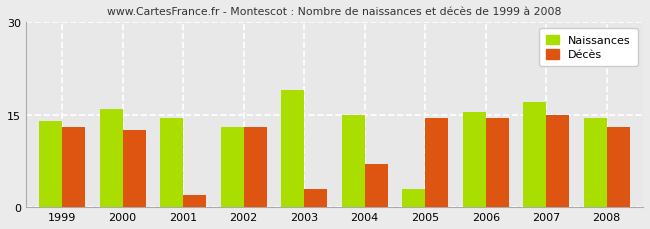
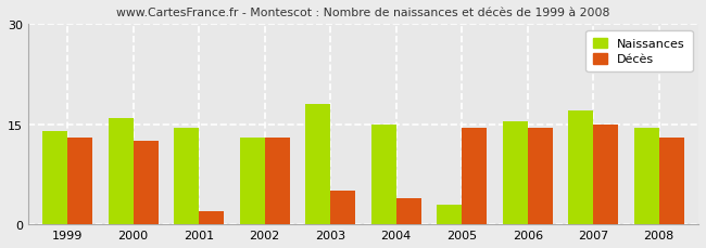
Naissances/2003: 19.0 -> 18.0
Décès/2003: 3.0 -> 5.0
Décès/2004: 7.0 -> 4.0
